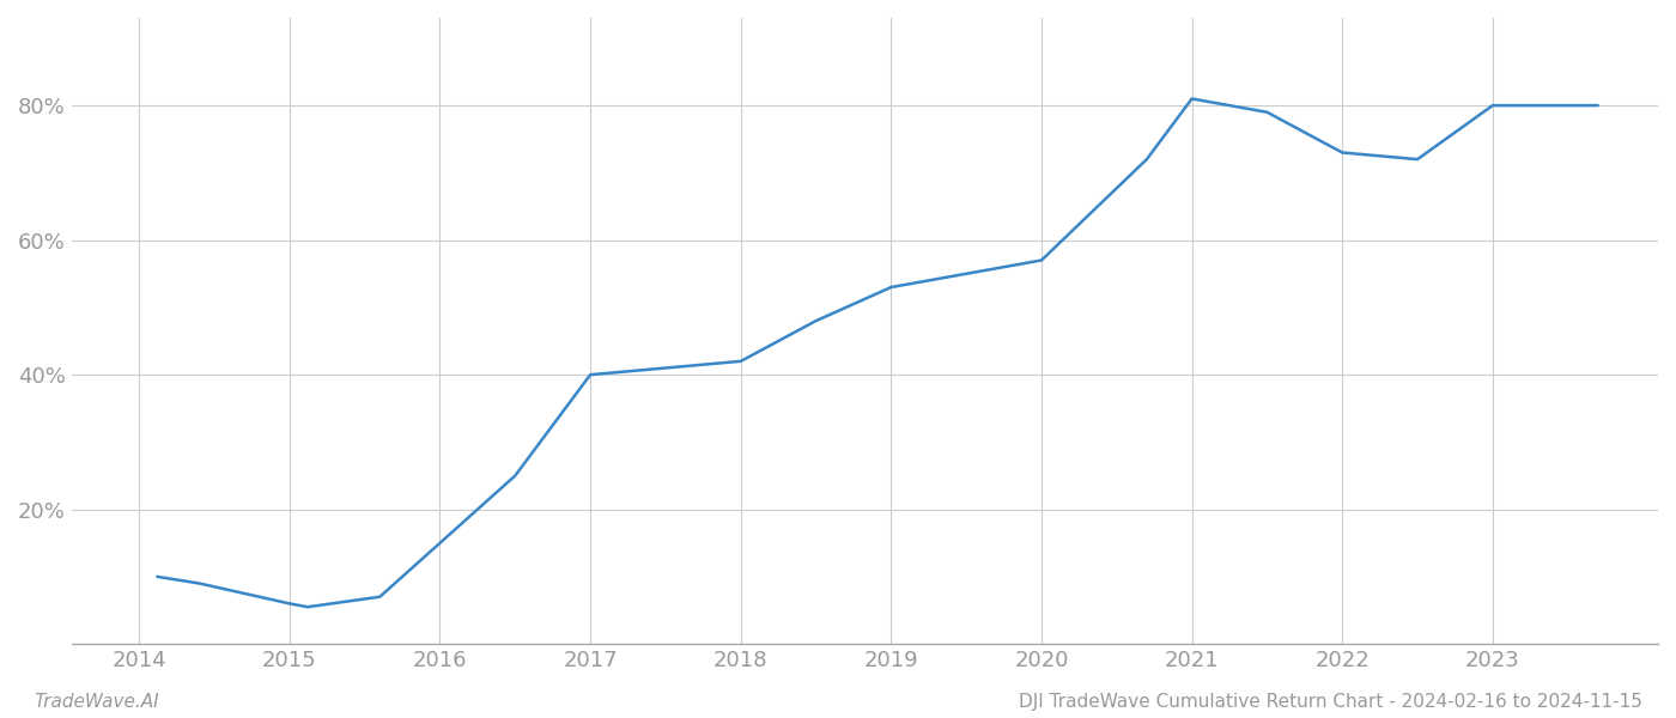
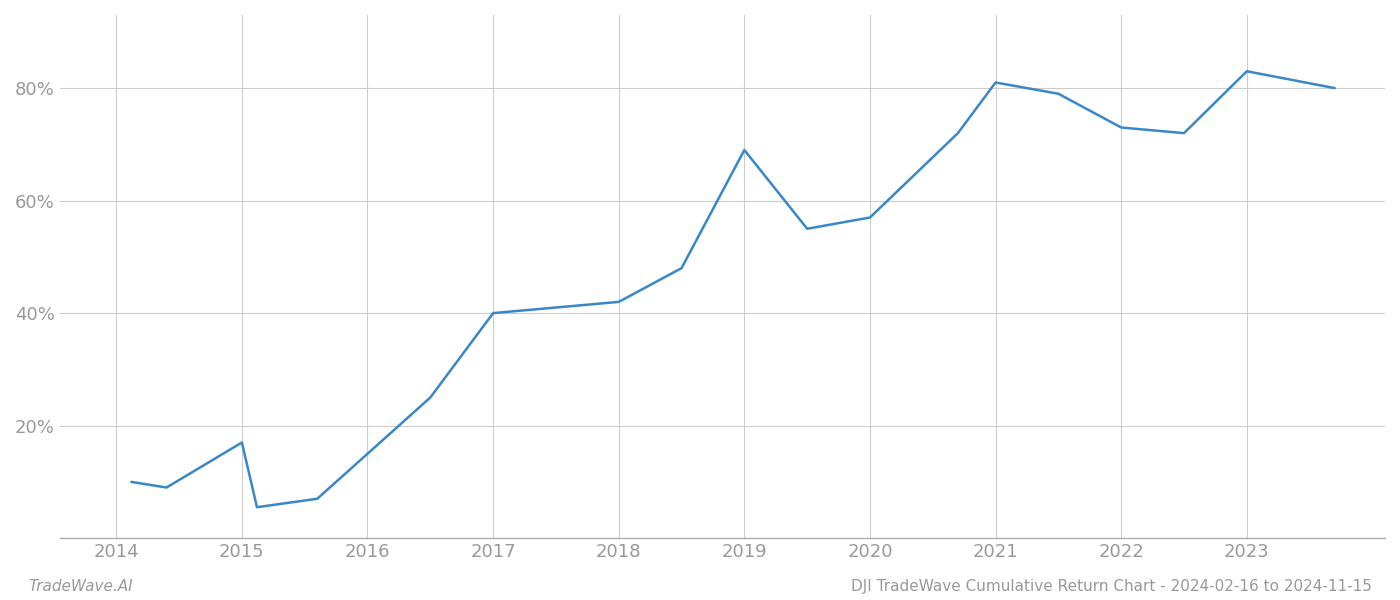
2015: 6.0% -> 17.0%
2019: 53.0% -> 69.0%
2023: 80.0% -> 83.0%
